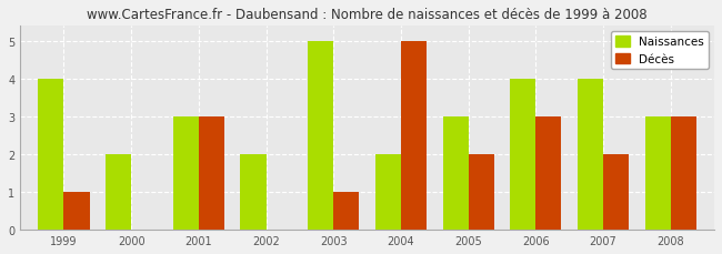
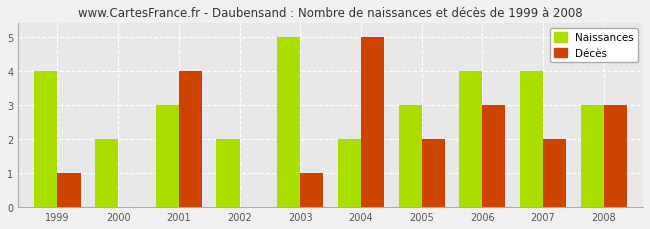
Décès/2001: 3 -> 4
